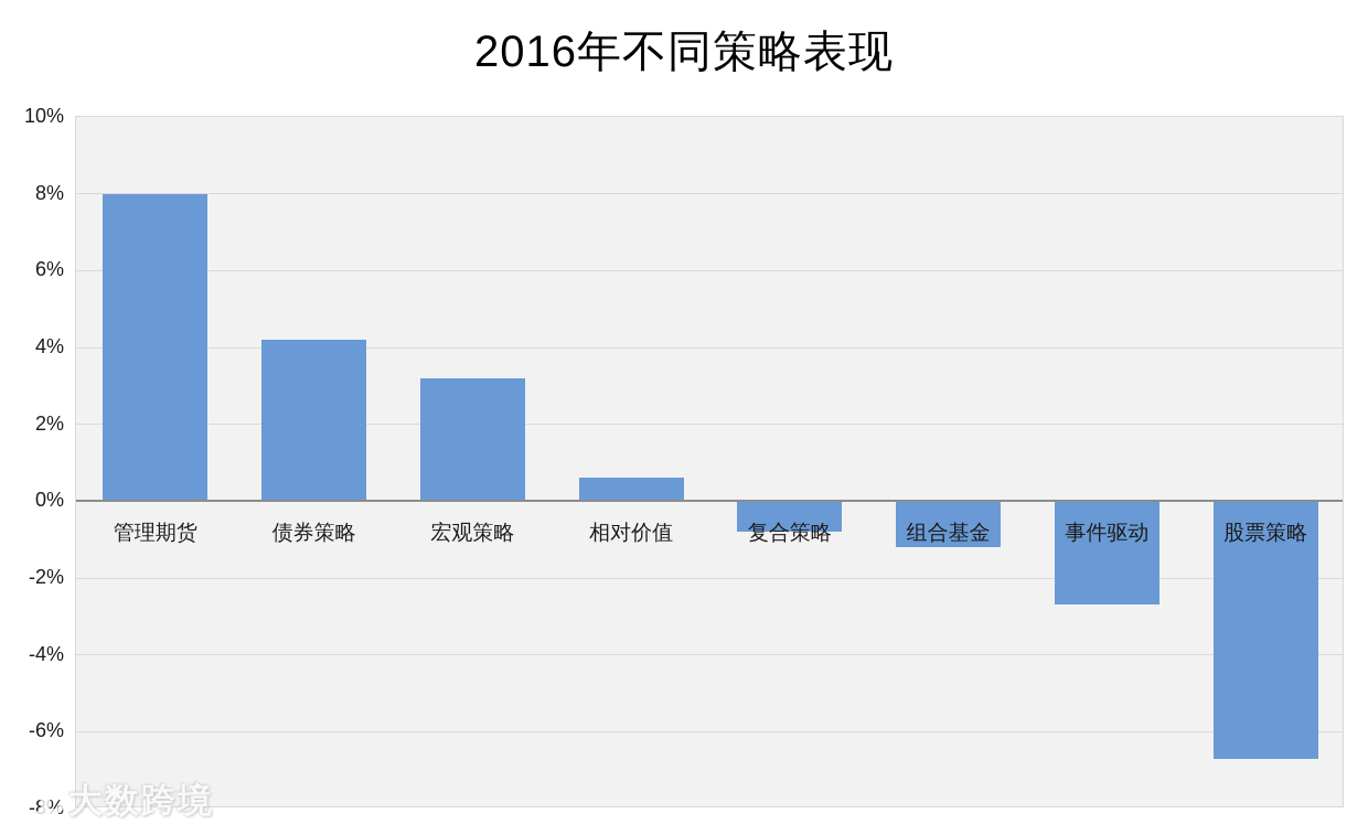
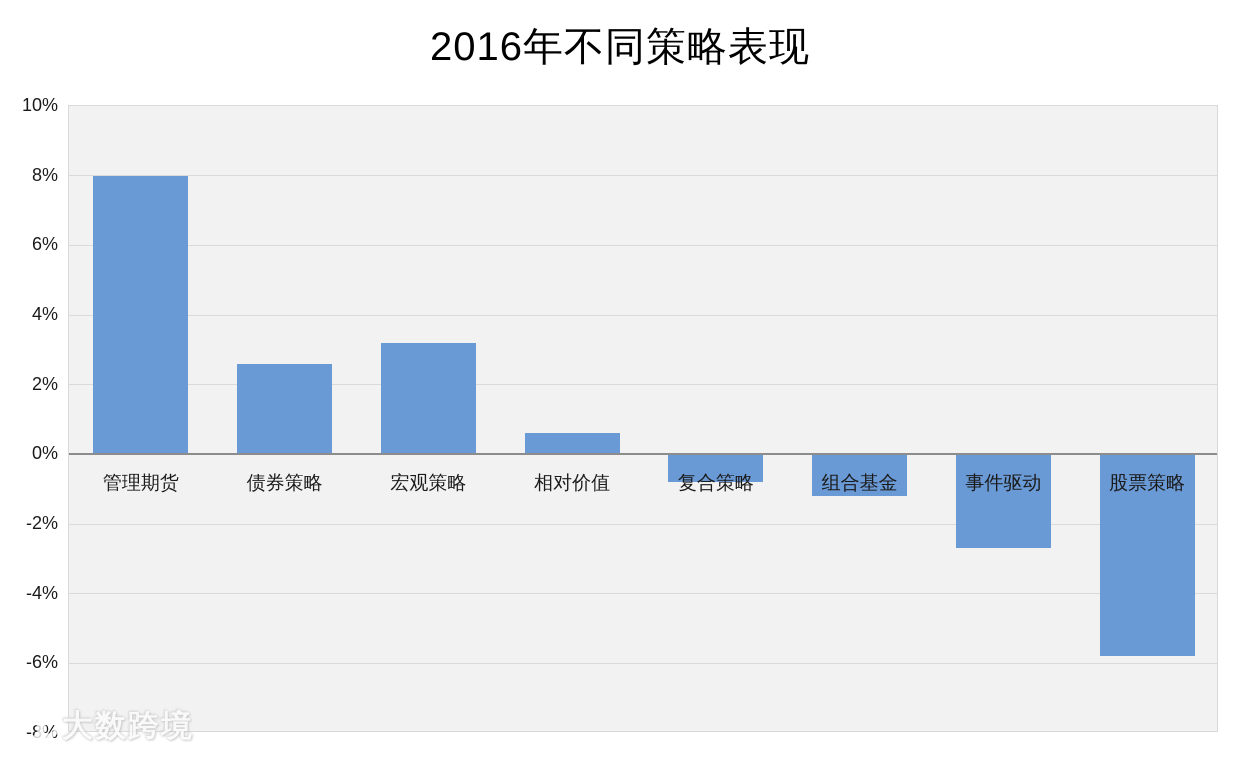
债券策略: 4.2% -> 2.6%
股票策略: -6.7% -> -5.8%
